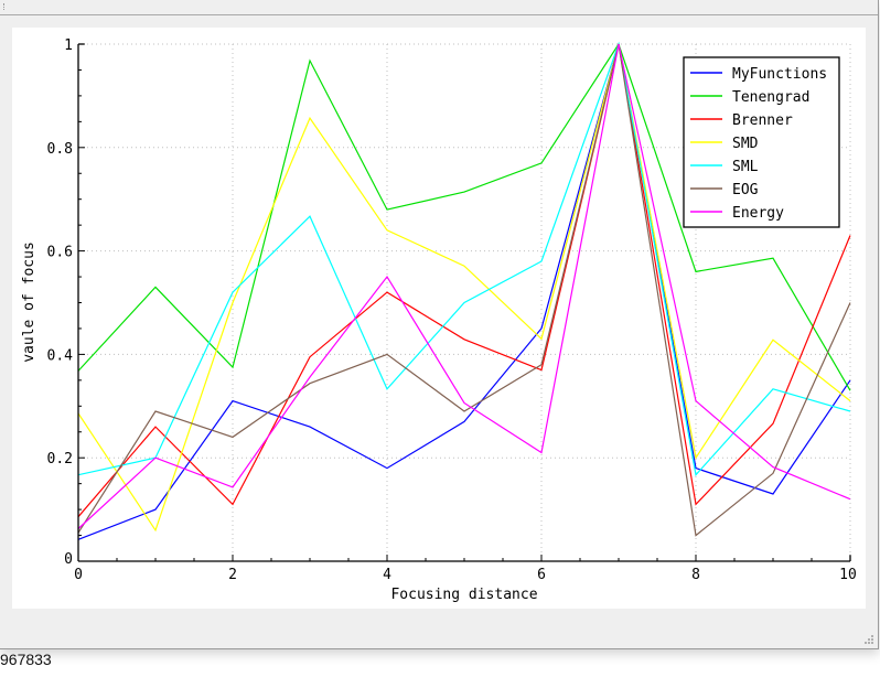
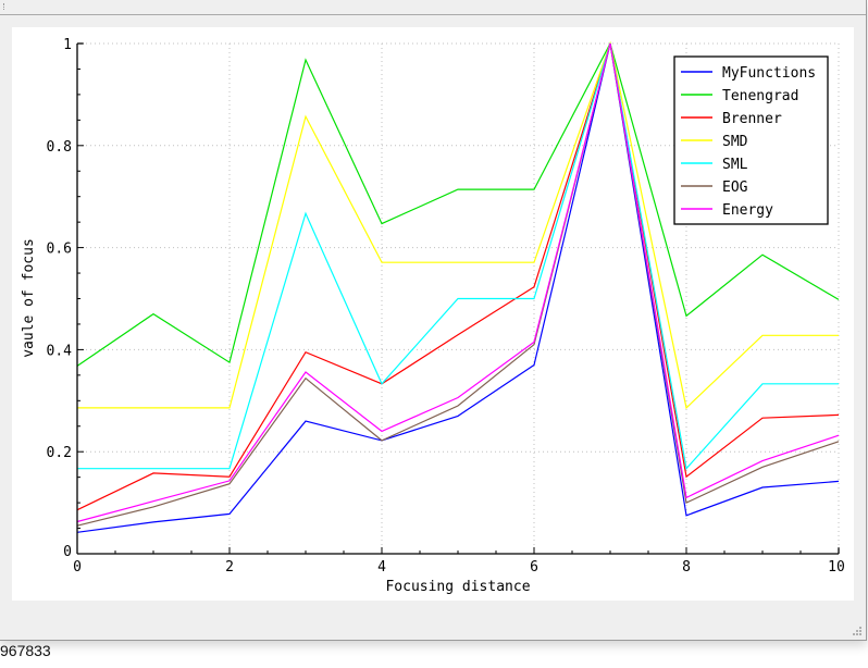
MyFunctions/1: 0.10 -> 0.06
Tenengrad/1: 0.53 -> 0.47
Brenner/1: 0.26 -> 0.16
SMD/1: 0.06 -> 0.29
SML/1: 0.20 -> 0.17
EOG/1: 0.29 -> 0.09
Energy/1: 0.20 -> 0.10
MyFunctions/2: 0.31 -> 0.08
Brenner/2: 0.11 -> 0.15
SMD/2: 0.50 -> 0.29
SML/2: 0.52 -> 0.17
EOG/2: 0.24 -> 0.14
MyFunctions/4: 0.18 -> 0.22
Tenengrad/4: 0.68 -> 0.65
Brenner/4: 0.52 -> 0.33
SMD/4: 0.64 -> 0.57
EOG/4: 0.40 -> 0.22
Energy/4: 0.55 -> 0.24
MyFunctions/6: 0.45 -> 0.37
Tenengrad/6: 0.77 -> 0.71
Brenner/6: 0.37 -> 0.52
SMD/6: 0.43 -> 0.57
SML/6: 0.58 -> 0.50
EOG/6: 0.38 -> 0.41
Energy/6: 0.21 -> 0.41
MyFunctions/8: 0.18 -> 0.07
Tenengrad/8: 0.56 -> 0.47
Brenner/8: 0.11 -> 0.15
SMD/8: 0.20 -> 0.29
EOG/8: 0.05 -> 0.10
Energy/8: 0.31 -> 0.11
MyFunctions/10: 0.35 -> 0.14
Tenengrad/10: 0.33 -> 0.50
Brenner/10: 0.63 -> 0.27
SMD/10: 0.31 -> 0.43
SML/10: 0.29 -> 0.33
EOG/10: 0.50 -> 0.22
Energy/10: 0.12 -> 0.23
